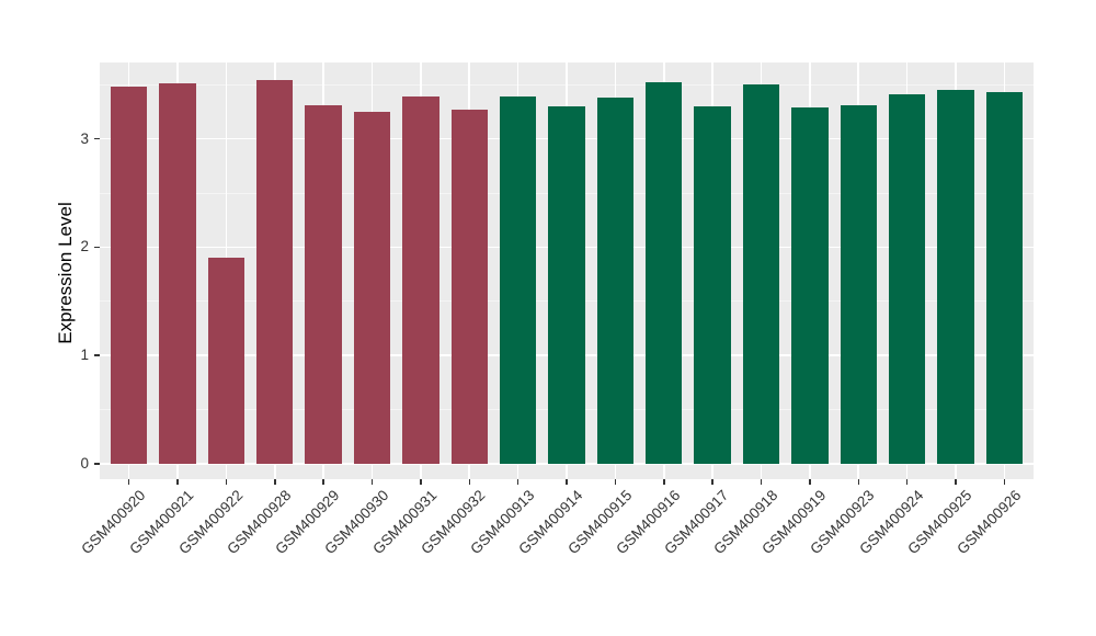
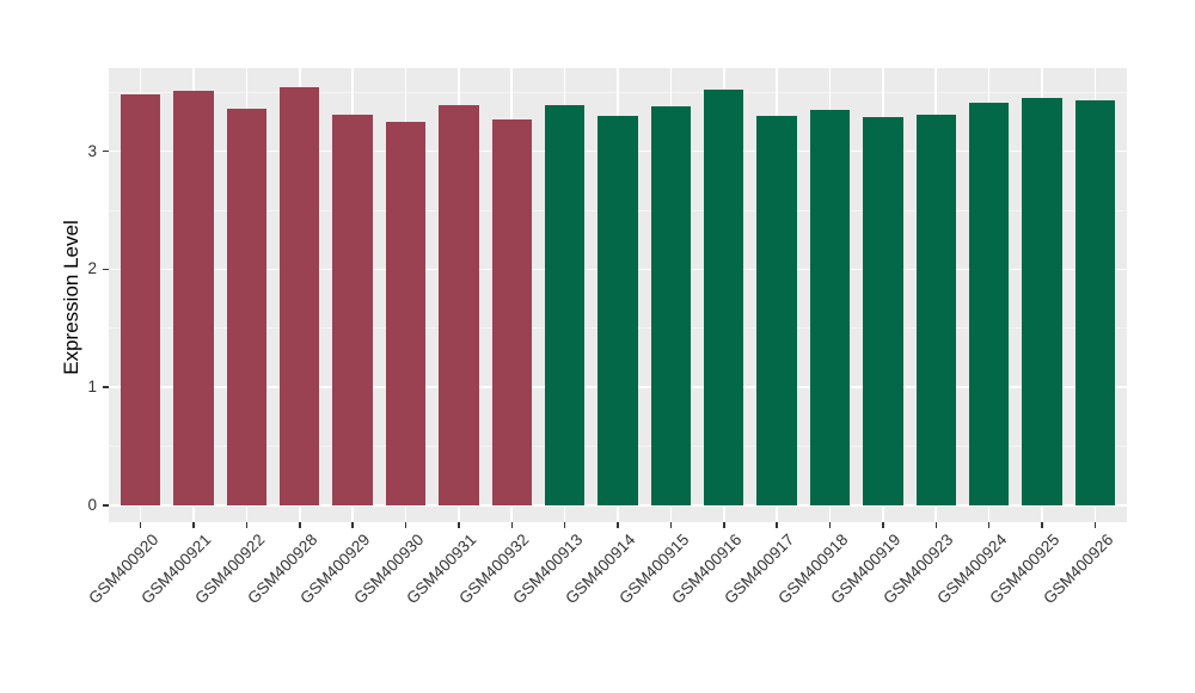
GSM400922: 1.9 -> 3.4
GSM400918: 3.5 -> 3.4
